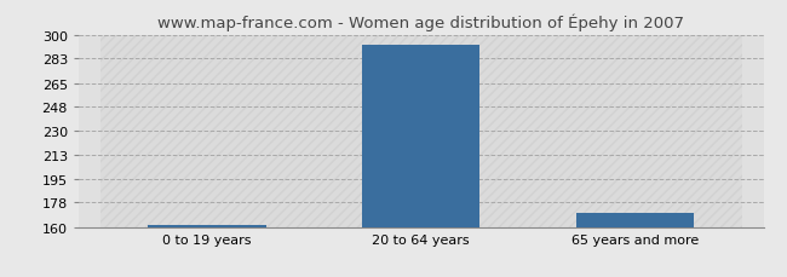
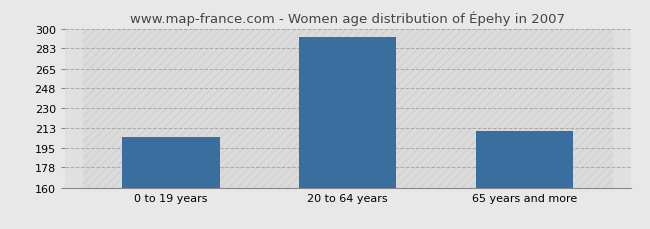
0 to 19 years: 161 -> 205
65 years and more: 170 -> 210
